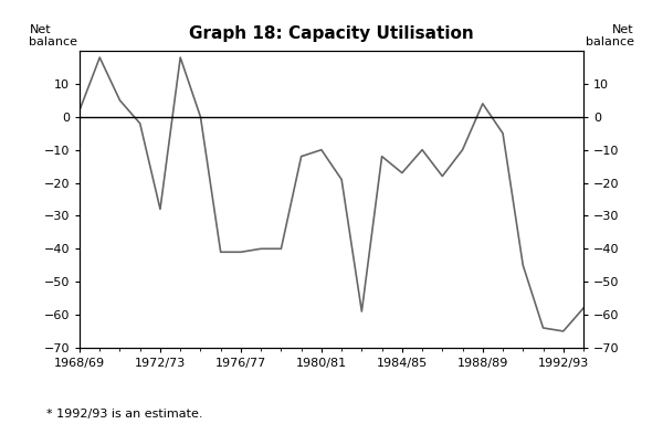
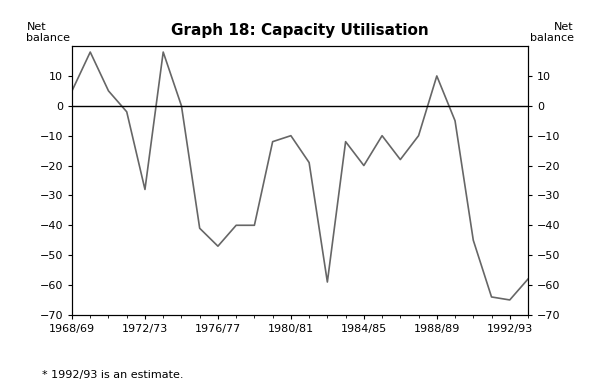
1968/69: 2 -> 5
1976/77: -41 -> -47
1984/85: -17 -> -20
1988/89: 4 -> 10
